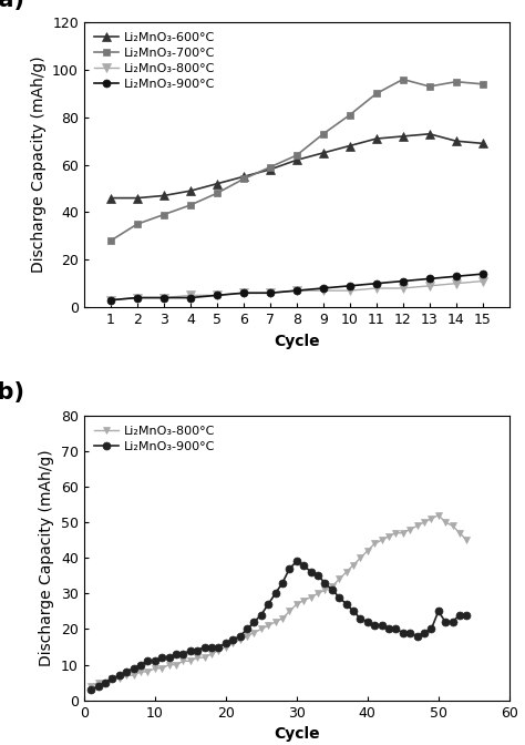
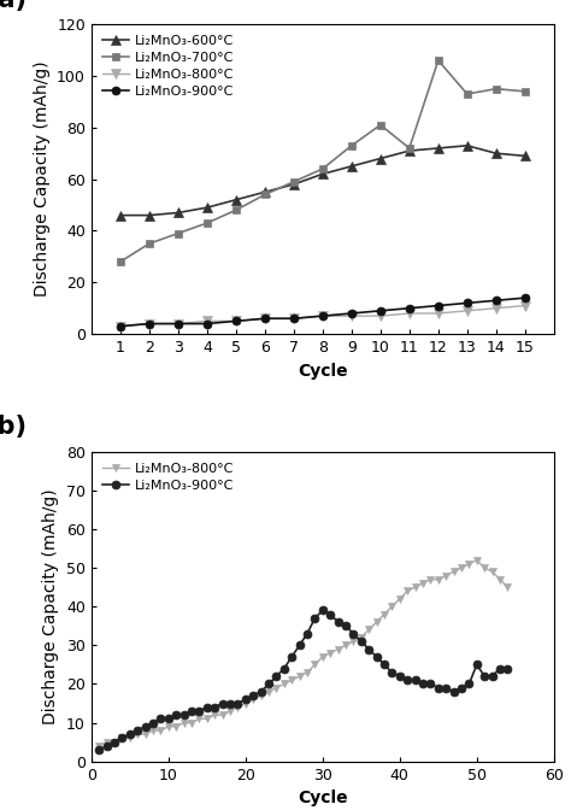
Li₂MnO₃-700°C/11: 90 -> 72
Li₂MnO₃-700°C/12: 96 -> 106
